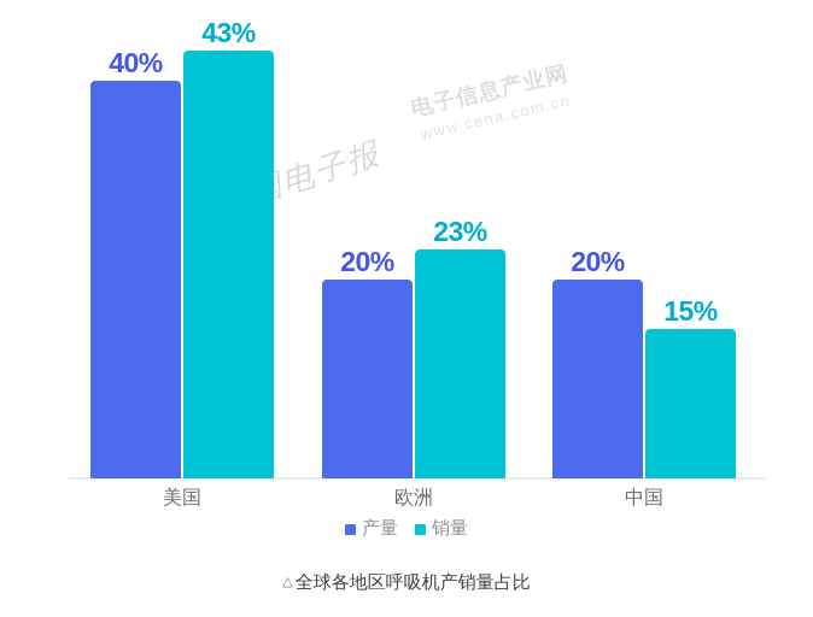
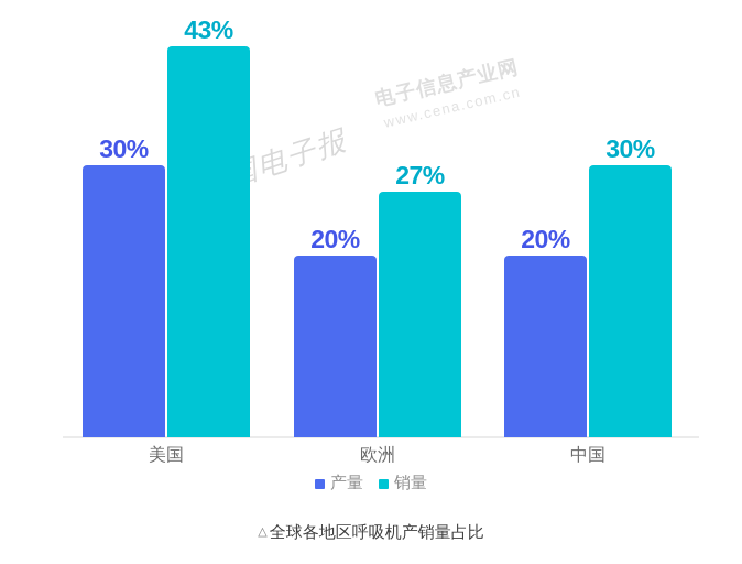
产量/美国: 40% -> 30%
销量/欧洲: 23% -> 27%
销量/中国: 15% -> 30%
